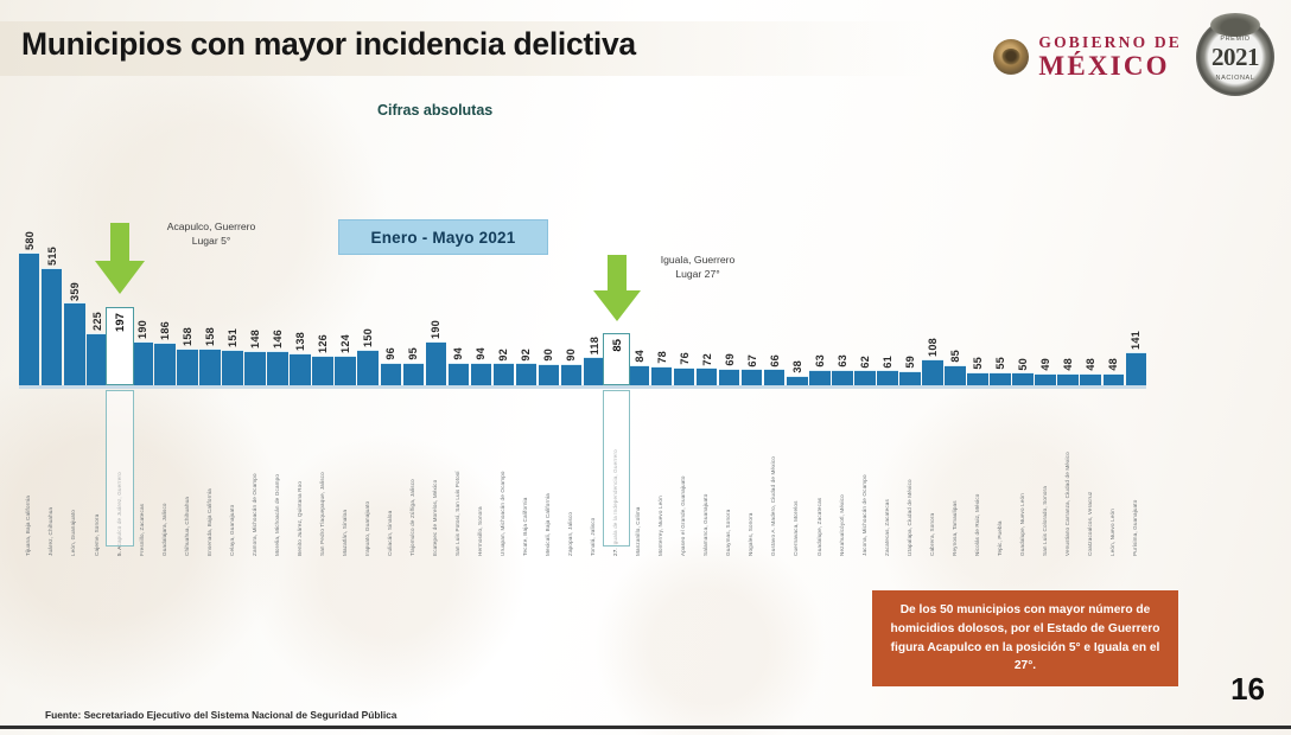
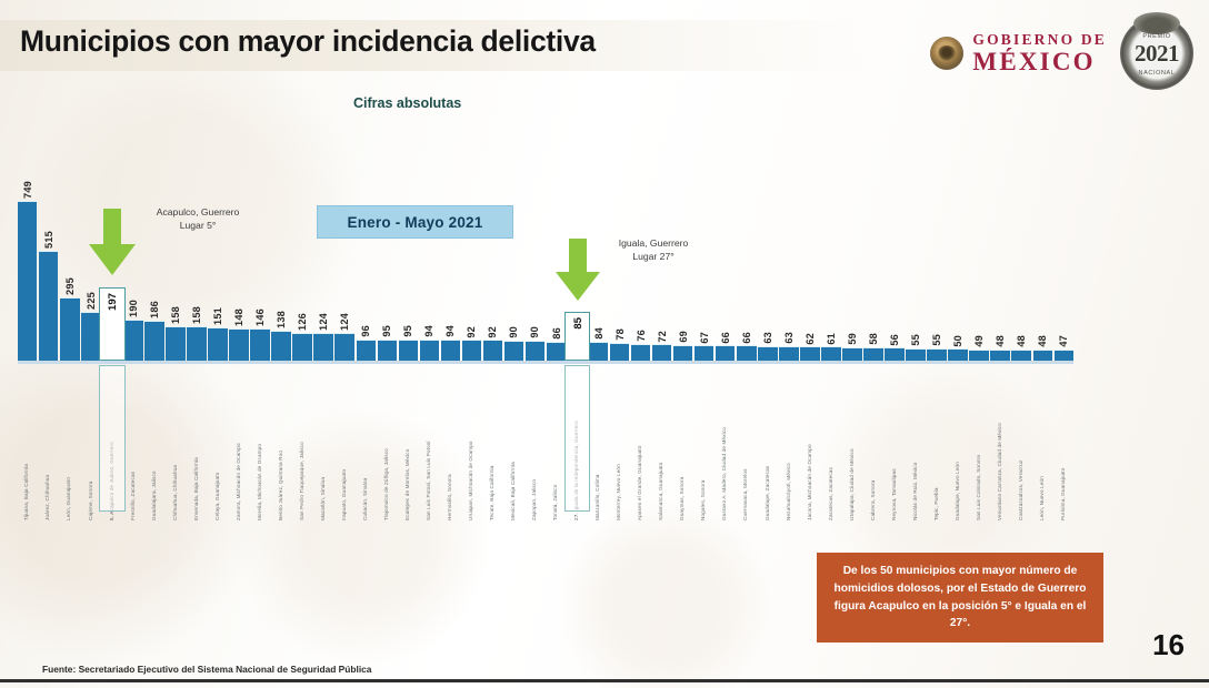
Tijuana, Baja California: 580 -> 749
León, Guanajuato: 359 -> 295
Irapuato, Guanajuato: 150 -> 124
Ecatepec de Morelos, México: 190 -> 95
Tonalá, Jalisco: 118 -> 86
Cuernavaca, Morelos: 38 -> 66
Cabrera, Sonora: 108 -> 58
Reynosa, Tamaulipas: 85 -> 56
Purísima, Guanajuato: 141 -> 47
